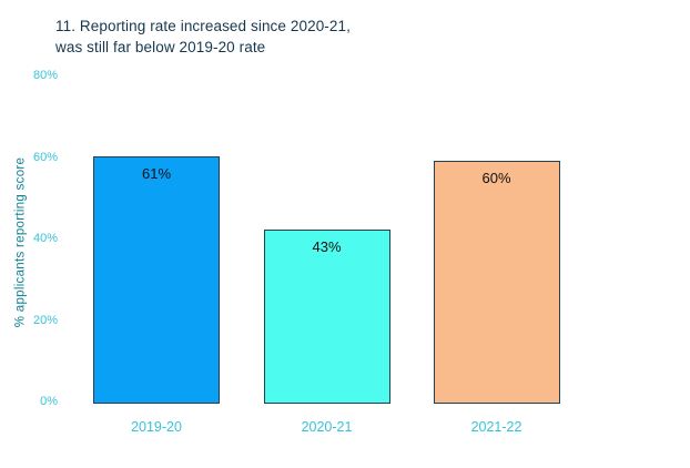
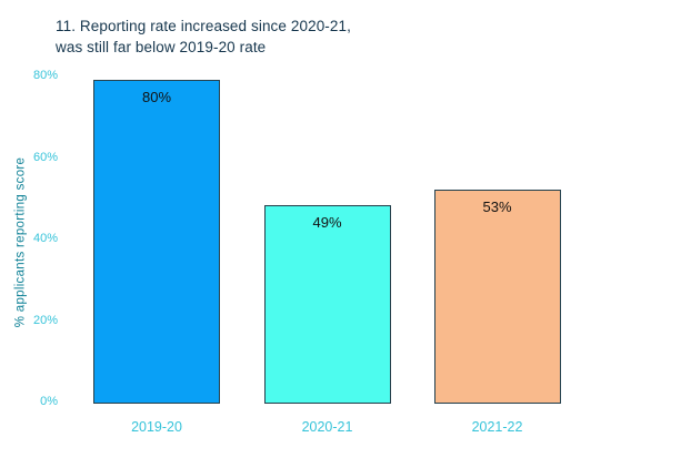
2019-20: 61% -> 80%
2020-21: 43% -> 49%
2021-22: 60% -> 53%
